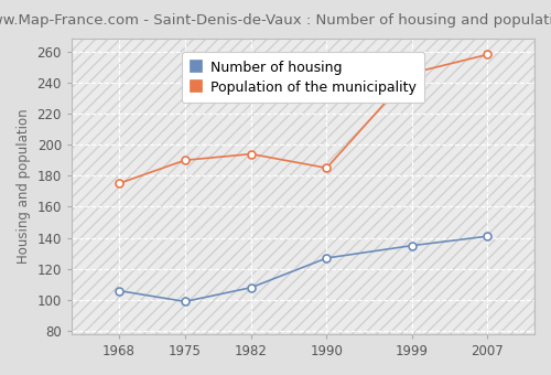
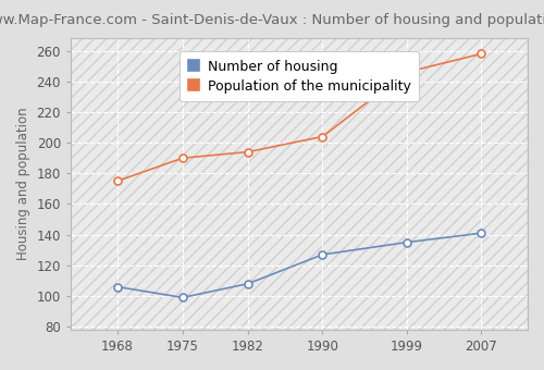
Population of the municipality/1990: 185 -> 204
